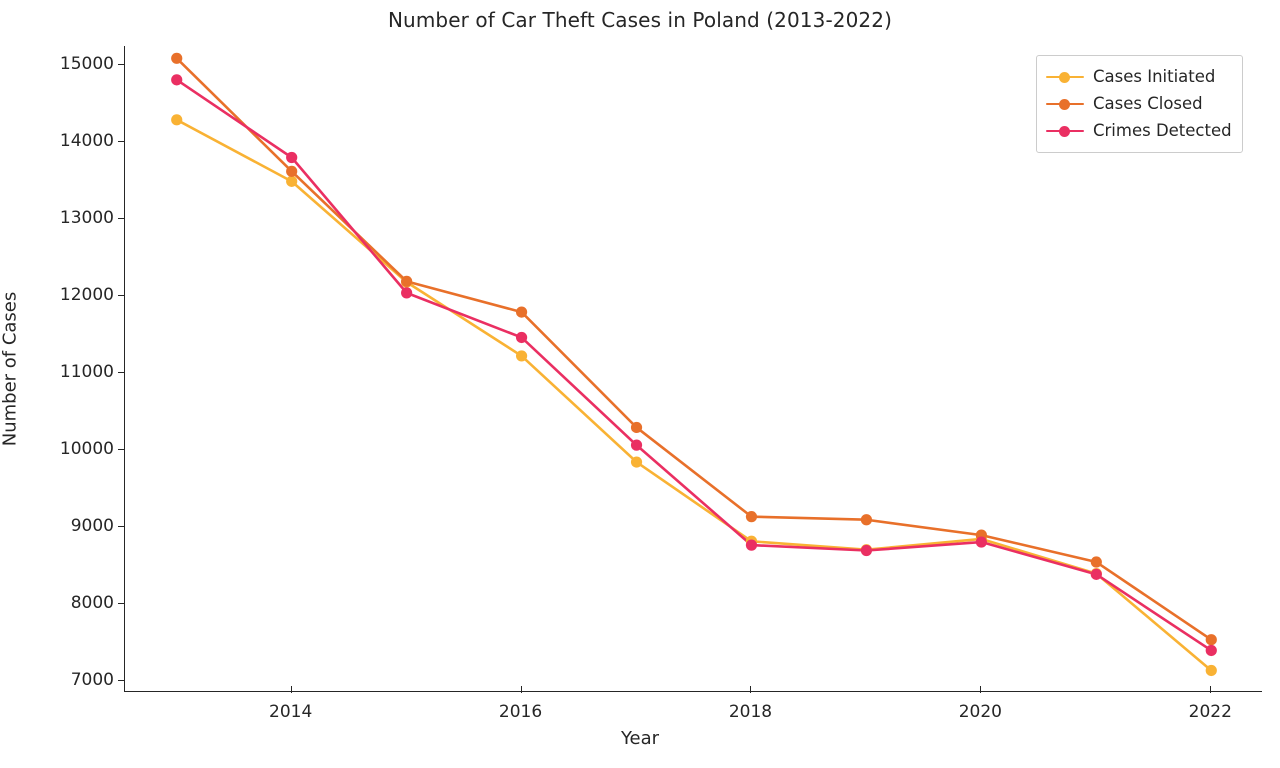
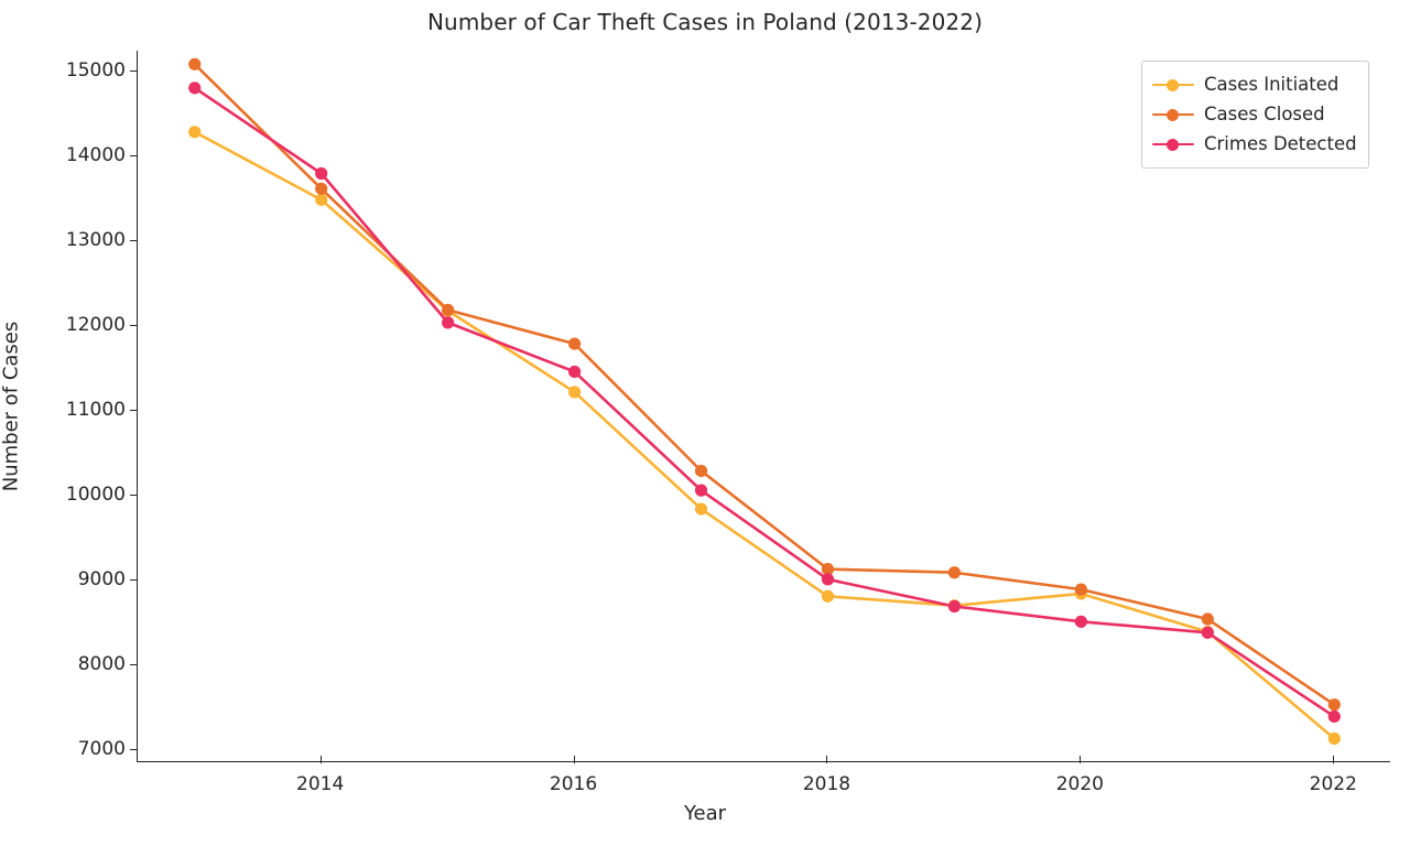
Crimes Detected/2018: 8800 -> 9000
Crimes Detected/2020: 8800 -> 8500
